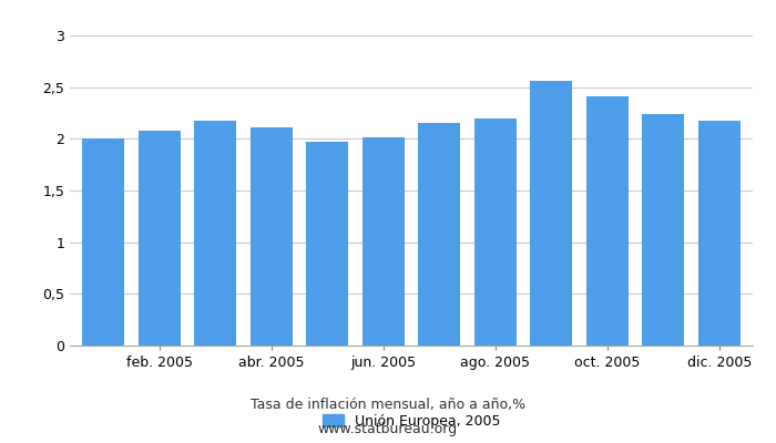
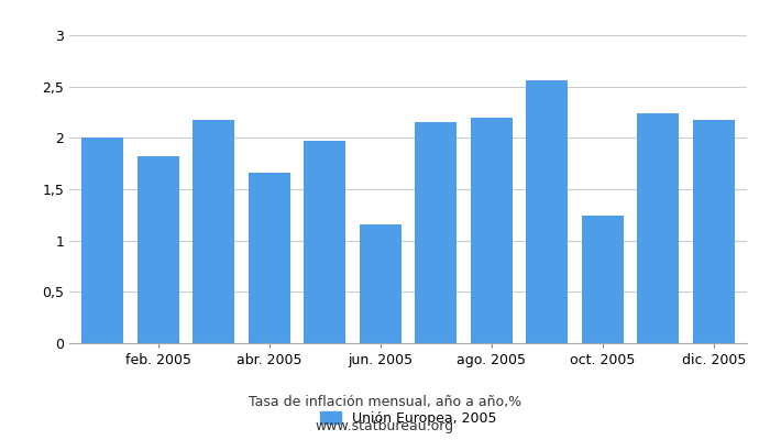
feb. 2005: 2,08 -> 1,82
abr. 2005: 2,11 -> 1,66
jun. 2005: 2,01 -> 1,16
oct. 2005: 2,41 -> 1,24
